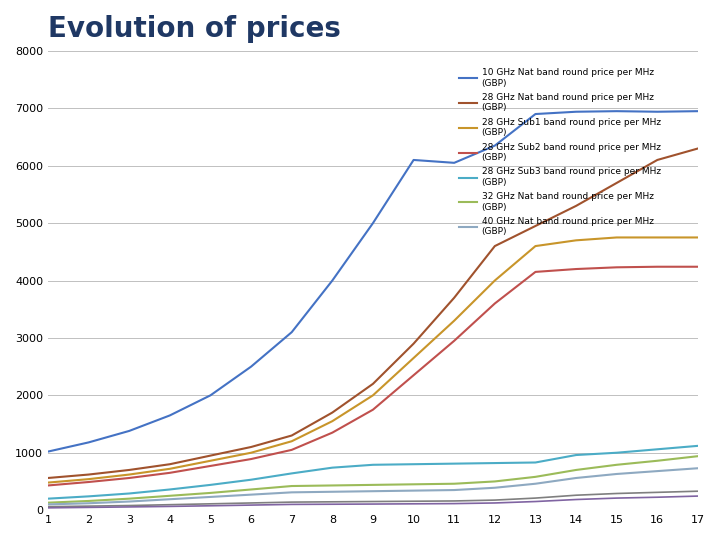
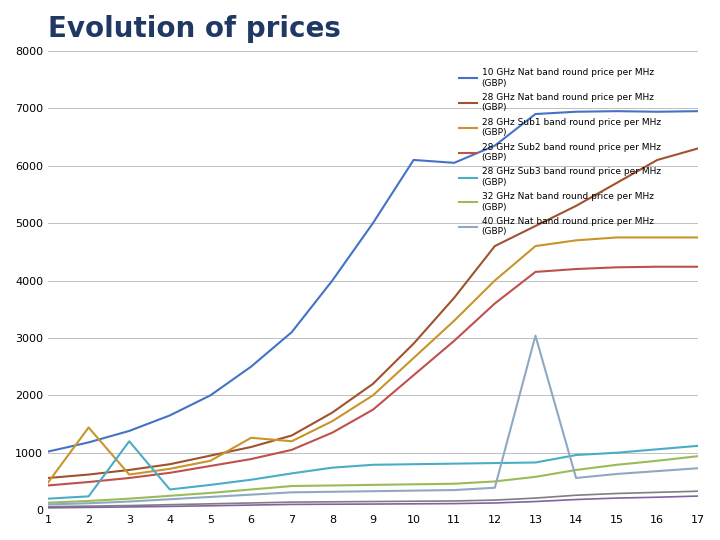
28 GHz Sub1 band round price per MHz (GBP)/2: 540 -> 1440
28 GHz Sub3 band round price per MHz (GBP)/3: 290 -> 1200
28 GHz Sub1 band round price per MHz (GBP)/6: 1000 -> 1260
40 GHz Nat band round price per MHz (GBP)/13: 460 -> 3040
